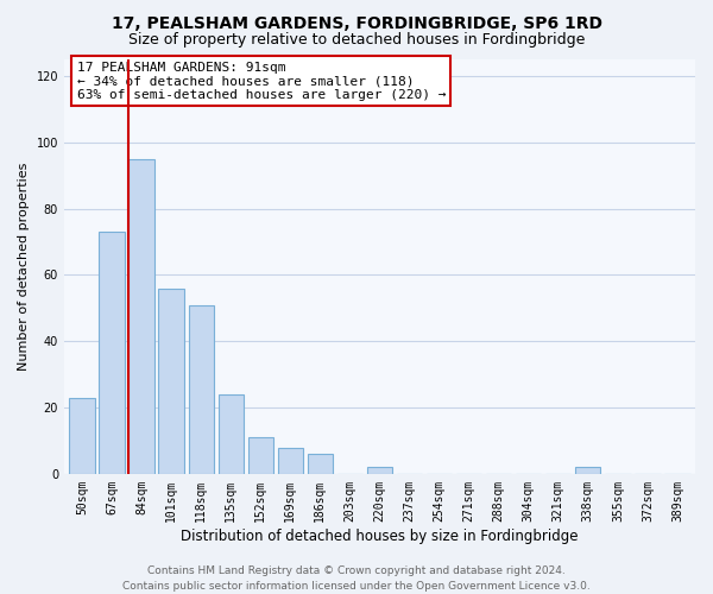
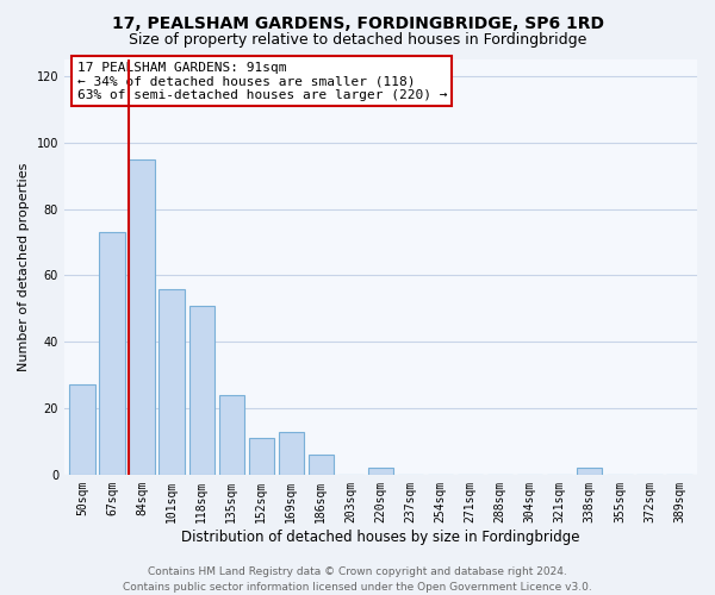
50sqm: 23 -> 27
169sqm: 8 -> 13
